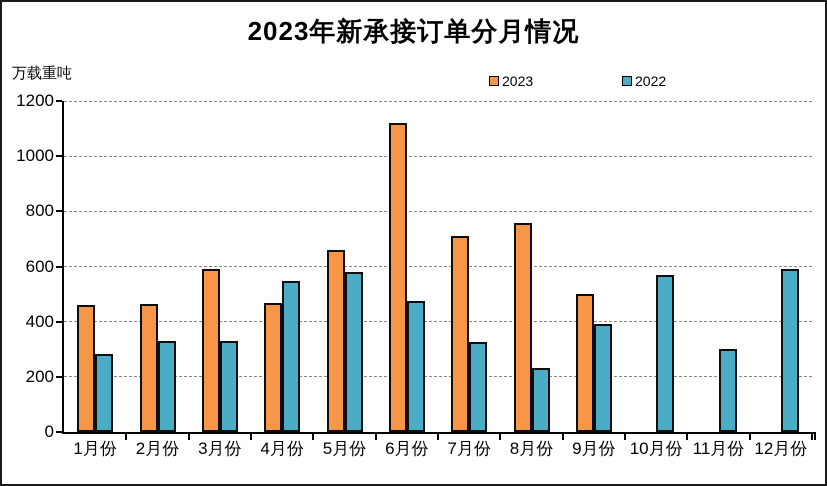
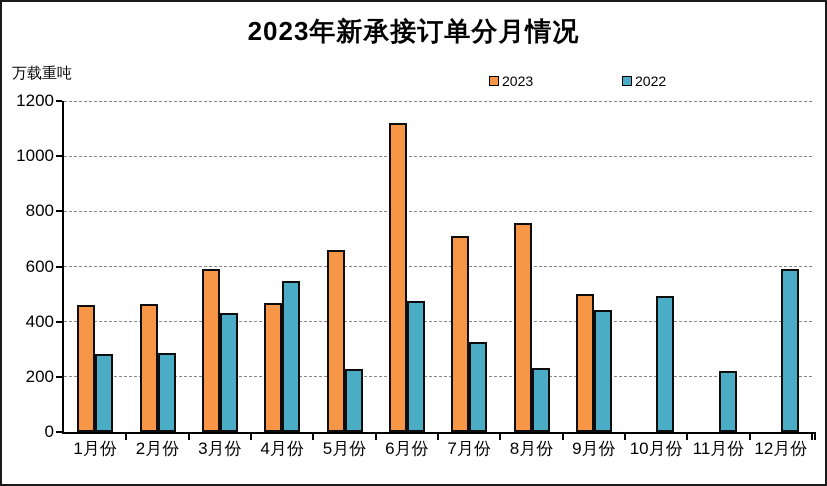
2022/2月份: 330 -> 280
2022/3月份: 330 -> 430
2022/5月份: 580 -> 230
2022/9月份: 390 -> 440
2022/10月份: 570 -> 490
2022/11月份: 300 -> 220
